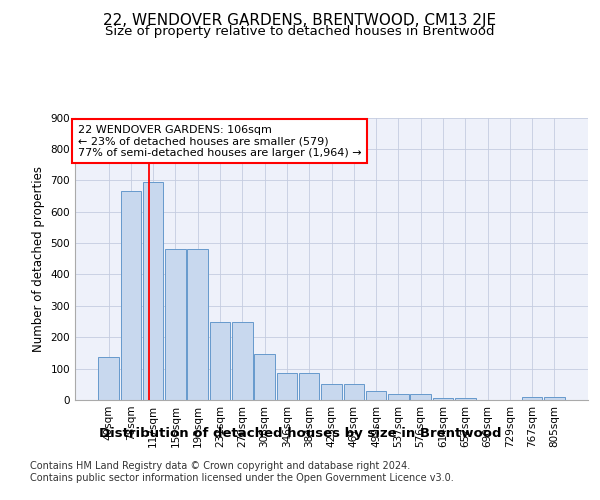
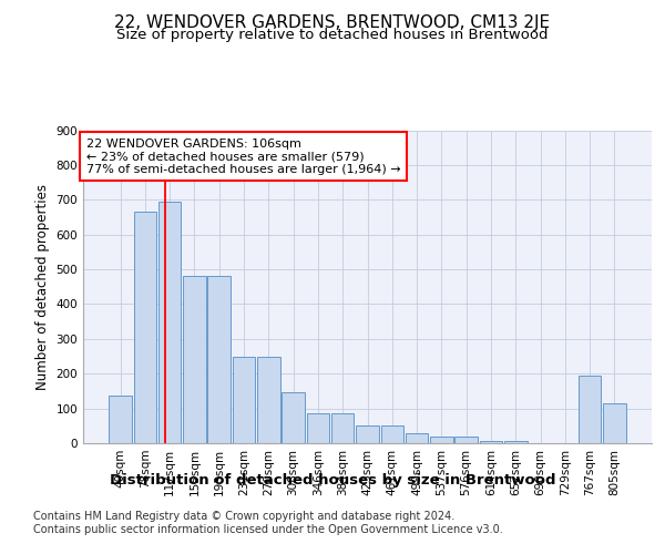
767sqm: 8 -> 195
805sqm: 8 -> 115
